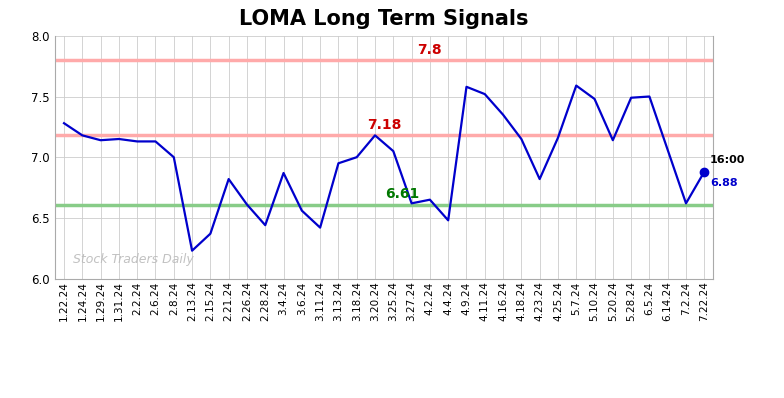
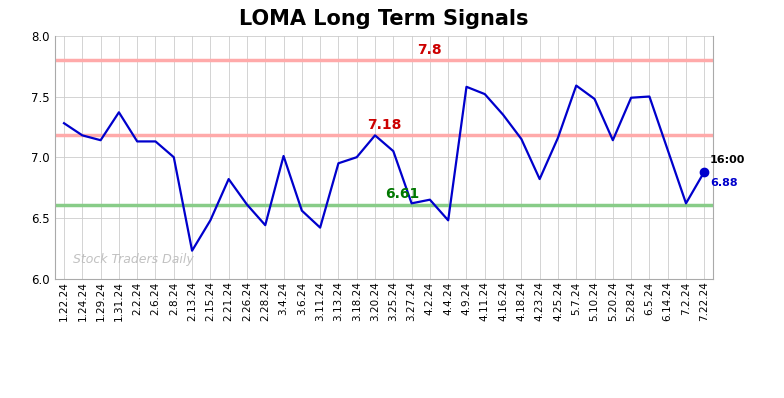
1.31.24: 7.15 -> 7.37
2.15.24: 6.37 -> 6.48
3.4.24: 6.87 -> 7.01
